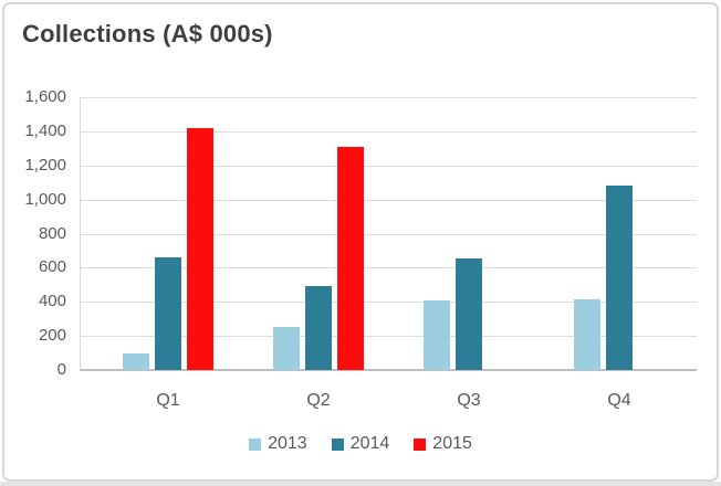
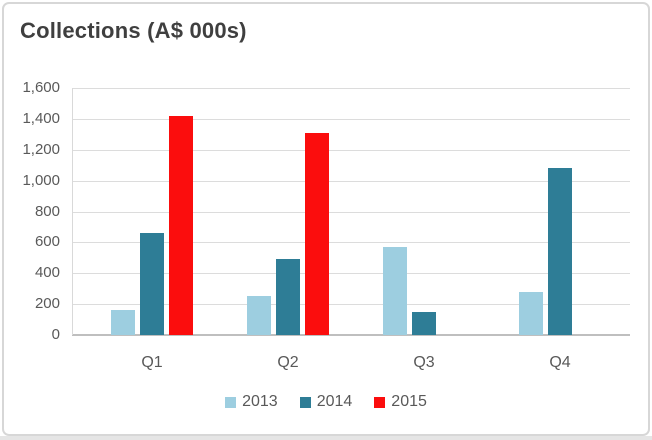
2013/Q1: 100 -> 160
2013/Q3: 410 -> 570
2014/Q3: 660 -> 150
2013/Q4: 420 -> 280
